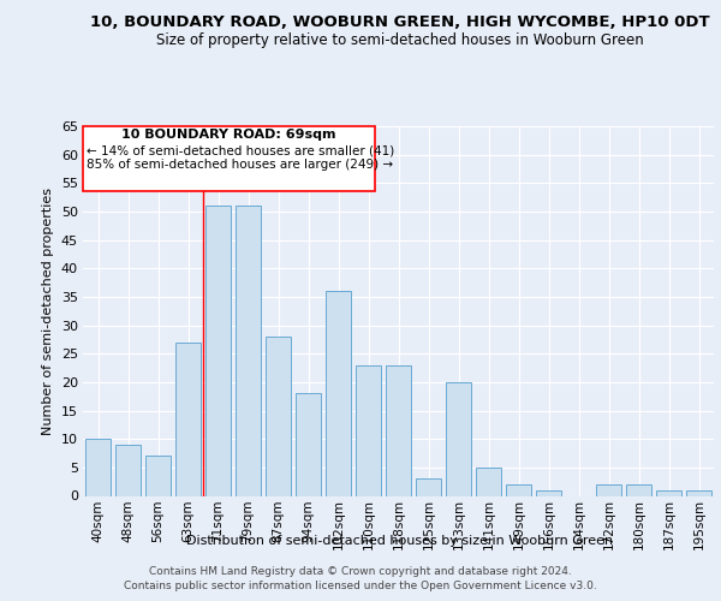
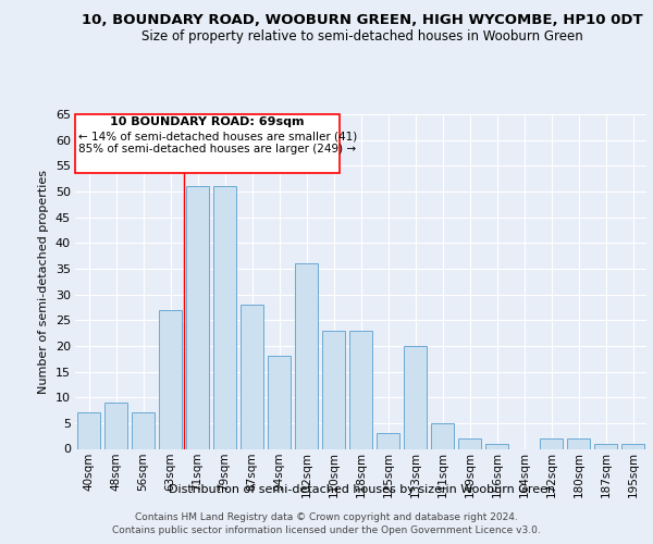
40sqm: 10 -> 7
